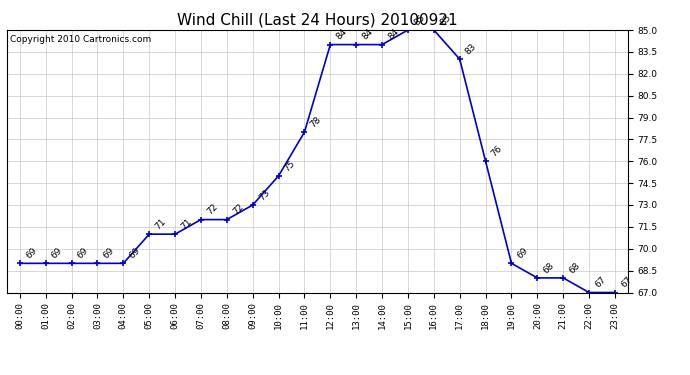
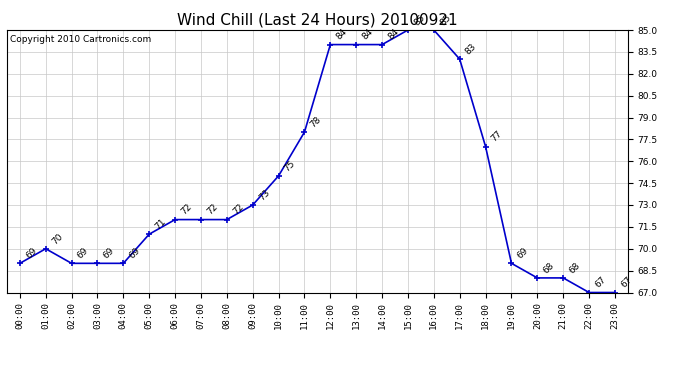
01:00: 69 -> 70
06:00: 71 -> 72
18:00: 76 -> 77
